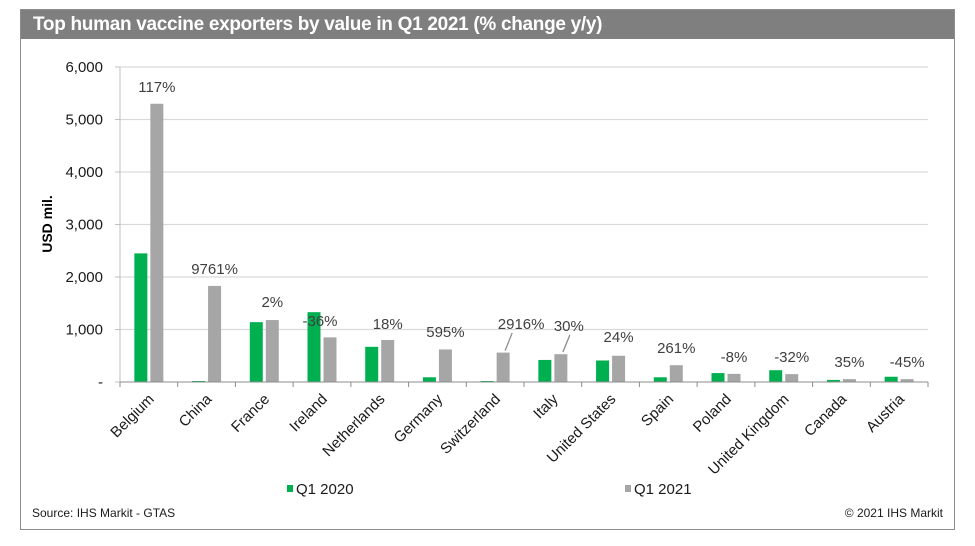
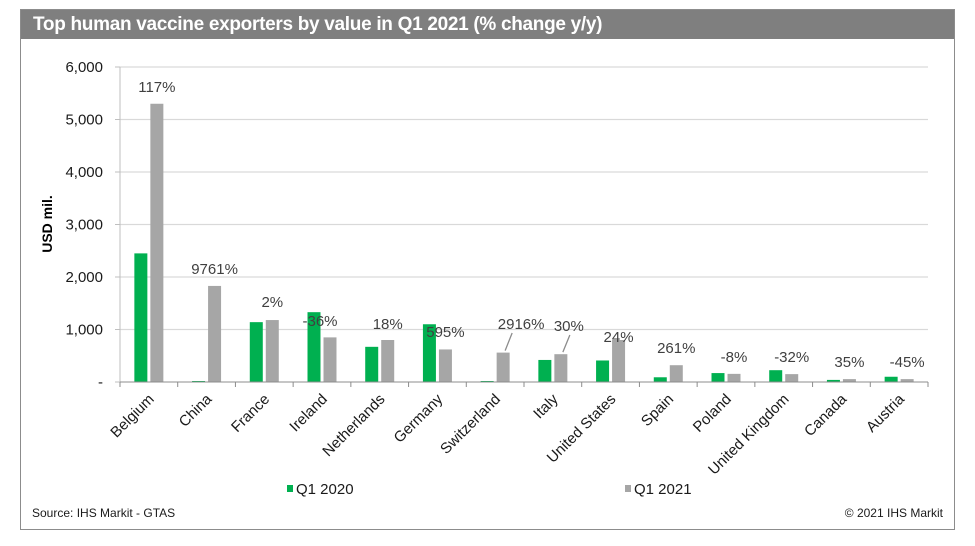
Q1 2020/Germany: 100 -> 1100
Q1 2021/United States: 500 -> 800
